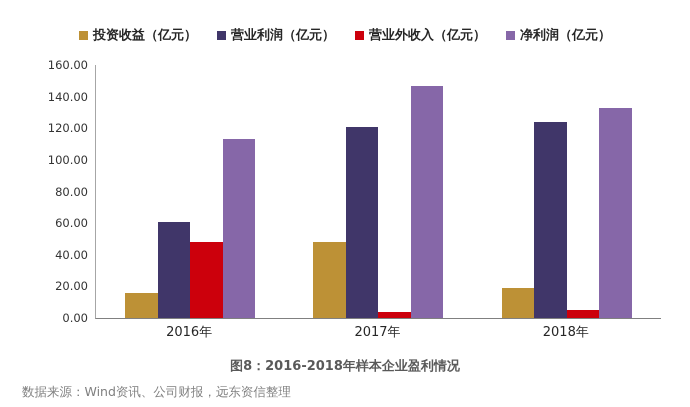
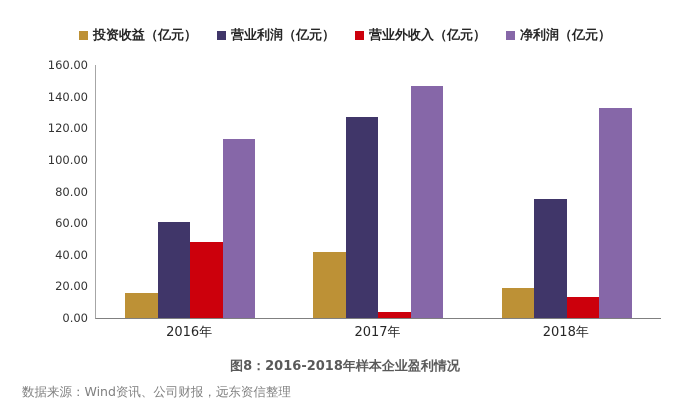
投资收益（亿元）/2017年: 48 -> 42
营业利润（亿元）/2017年: 121 -> 127
营业利润（亿元）/2018年: 124 -> 75
营业外收入（亿元）/2018年: 5 -> 13
